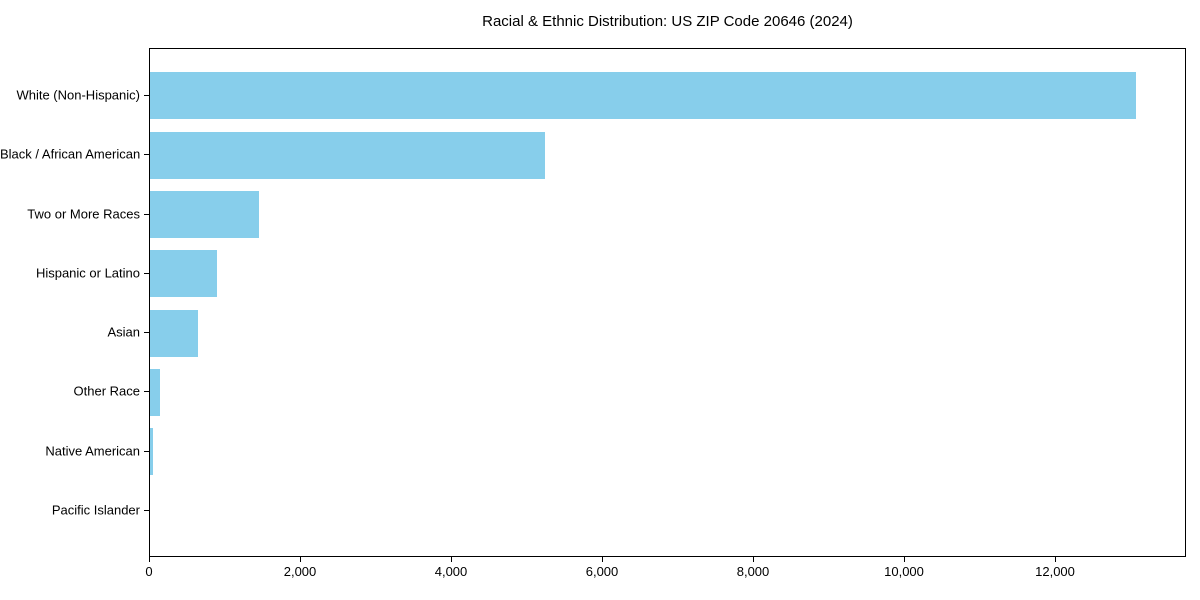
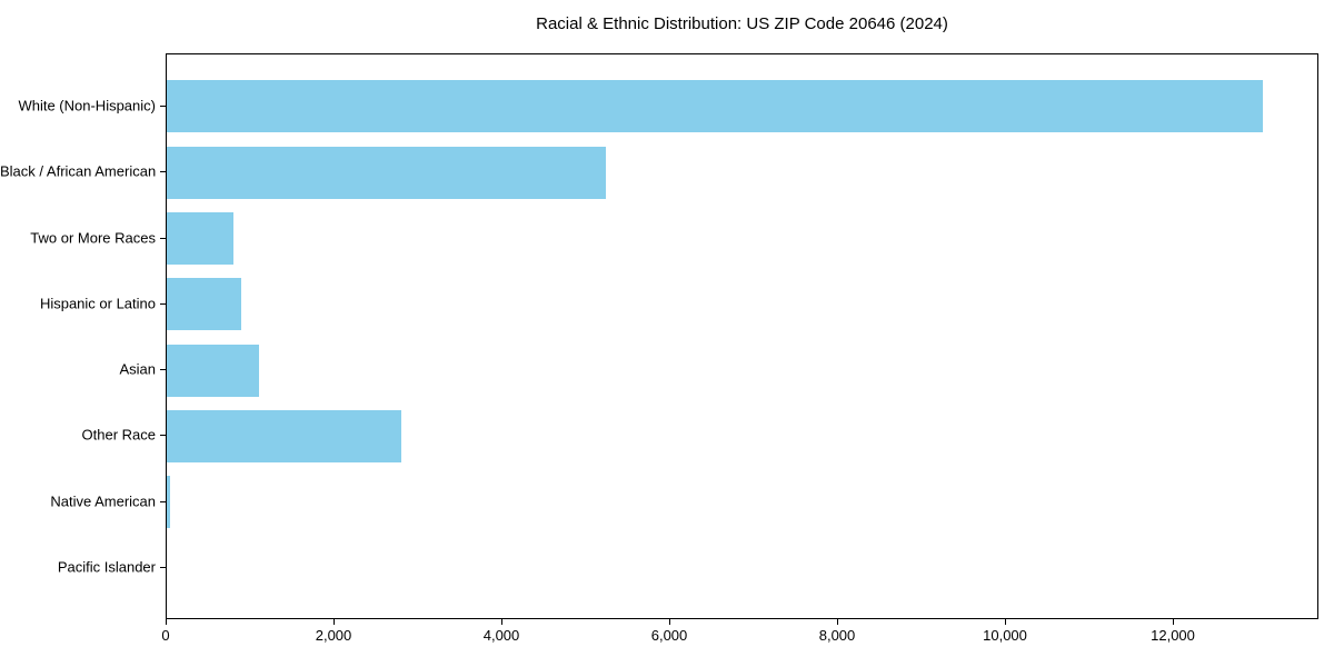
Two or More Races: 1400 -> 800
Asian: 600 -> 1100
Other Race: 100 -> 2800
